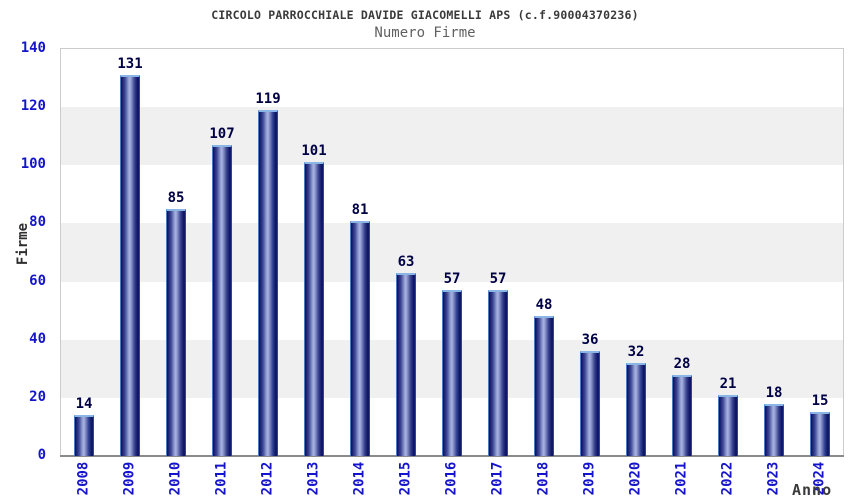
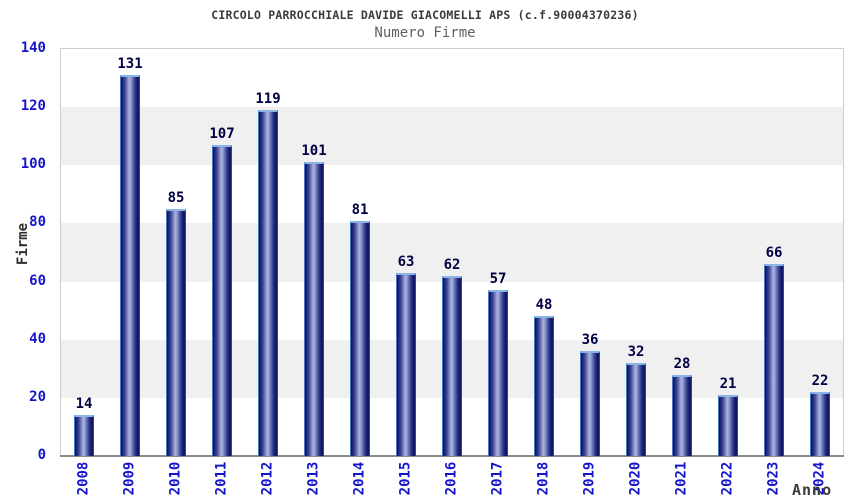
2016: 57 -> 62
2023: 18 -> 66
2024: 15 -> 22
